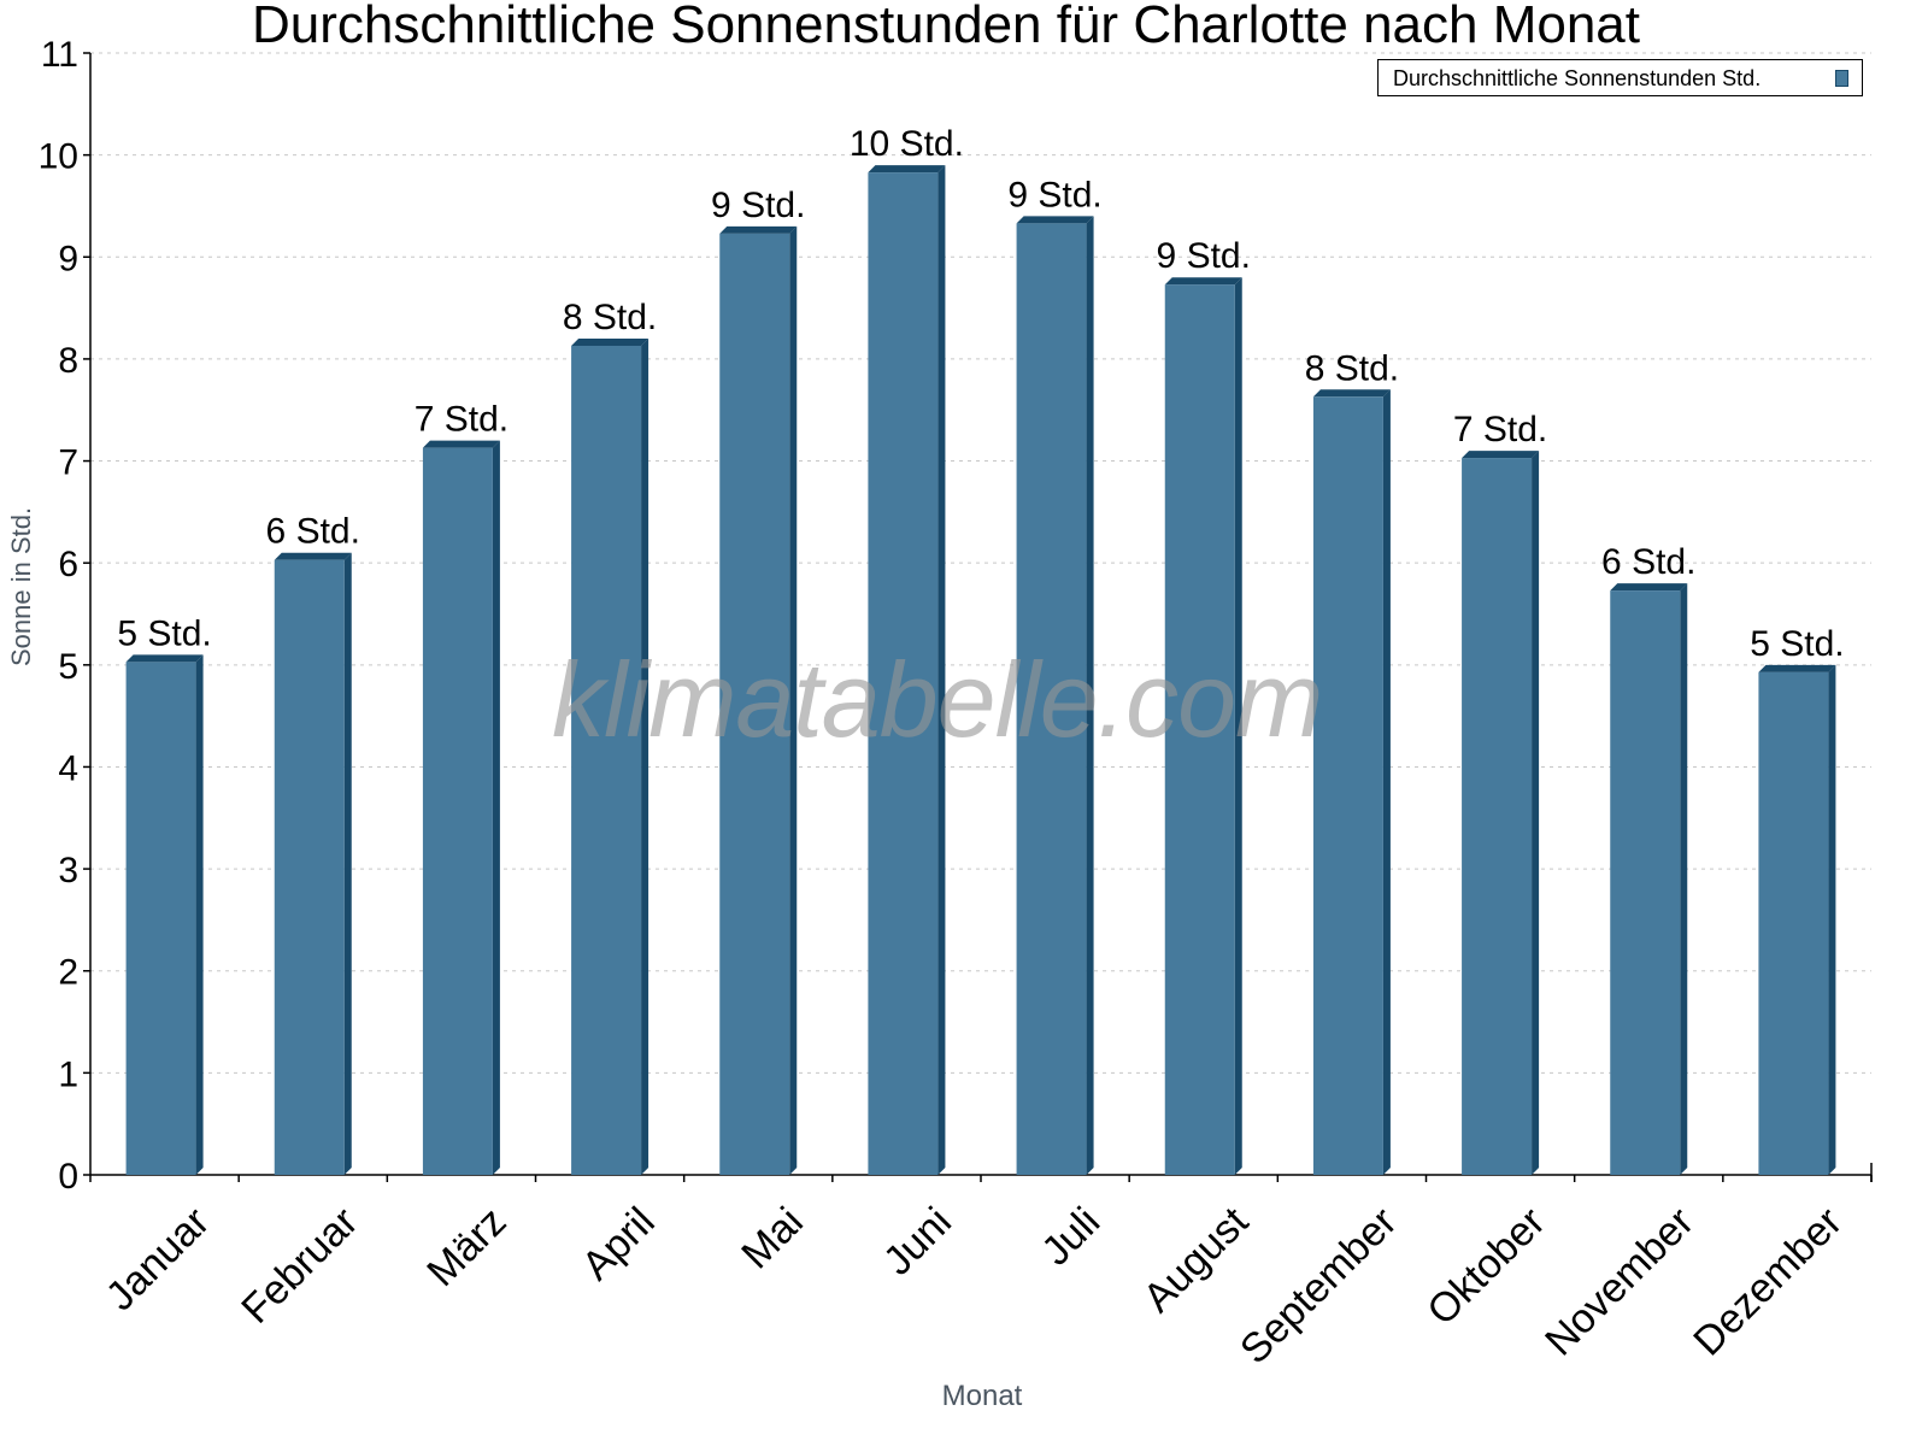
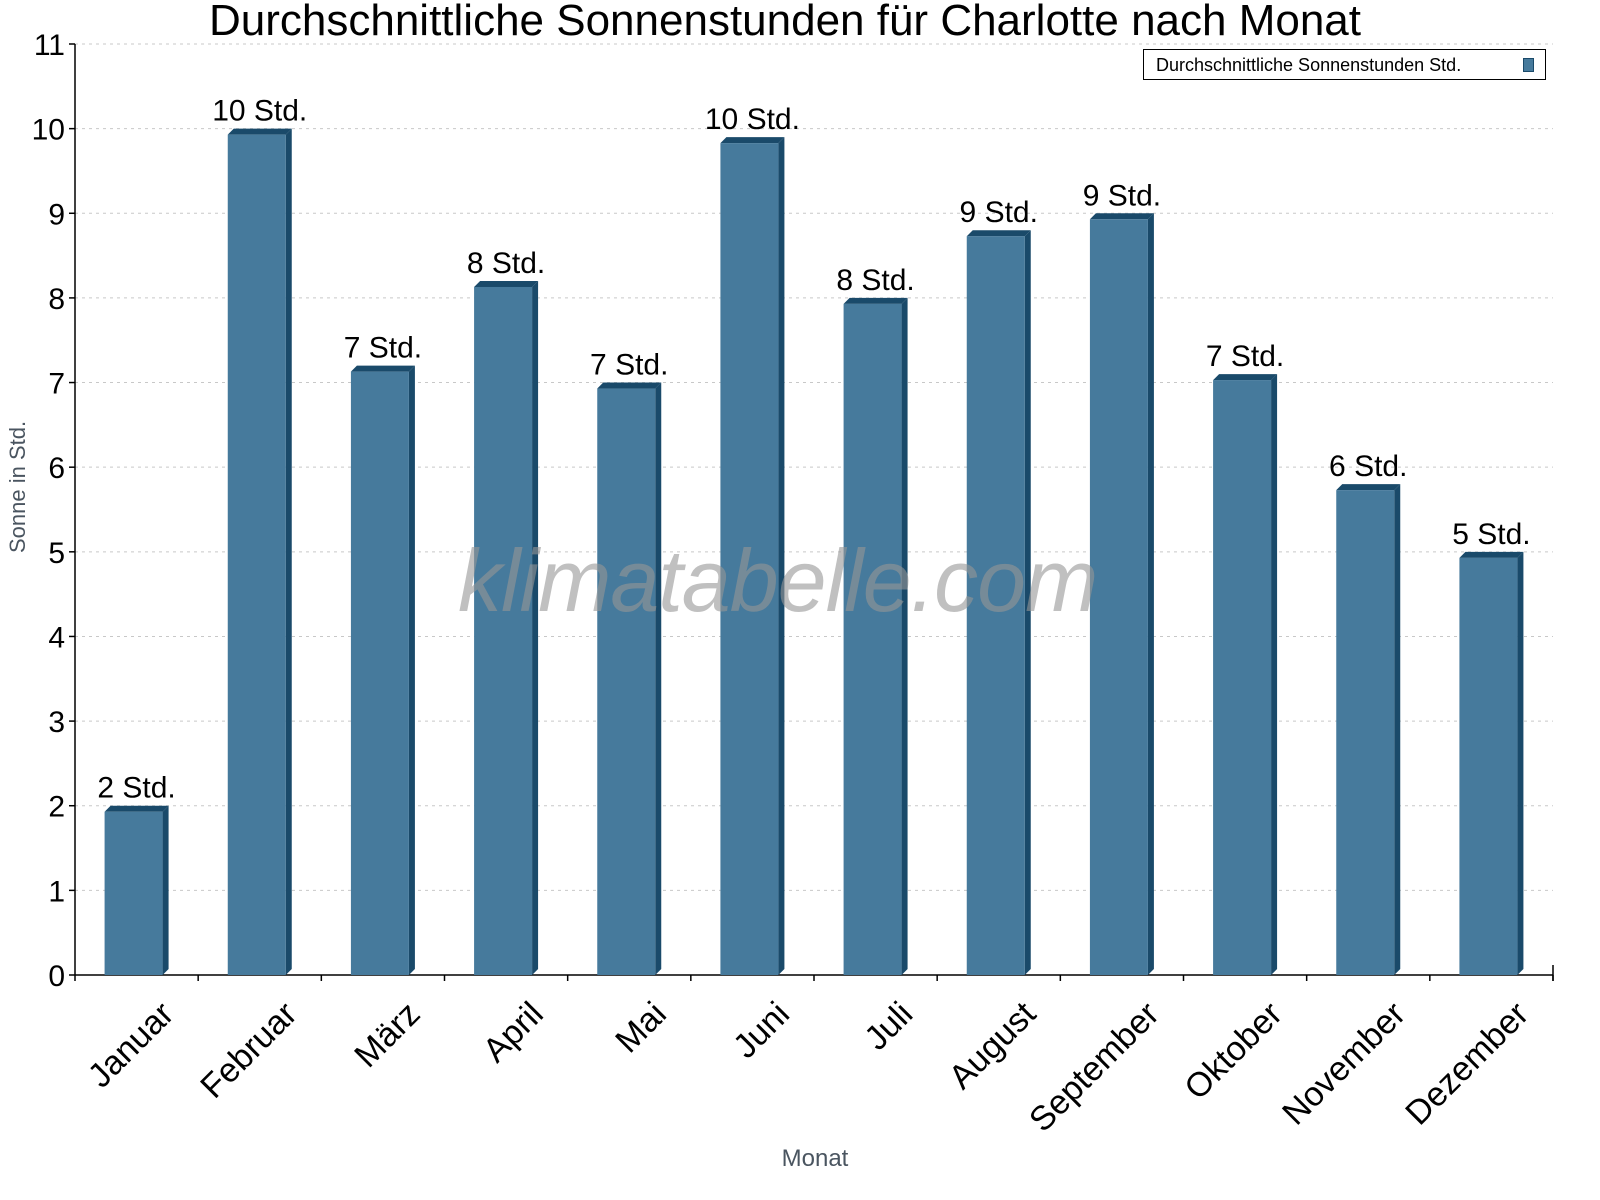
Januar: 5 -> 2
Februar: 6 -> 10
Mai: 9 -> 7
Juli: 9 -> 8
September: 8 -> 9
